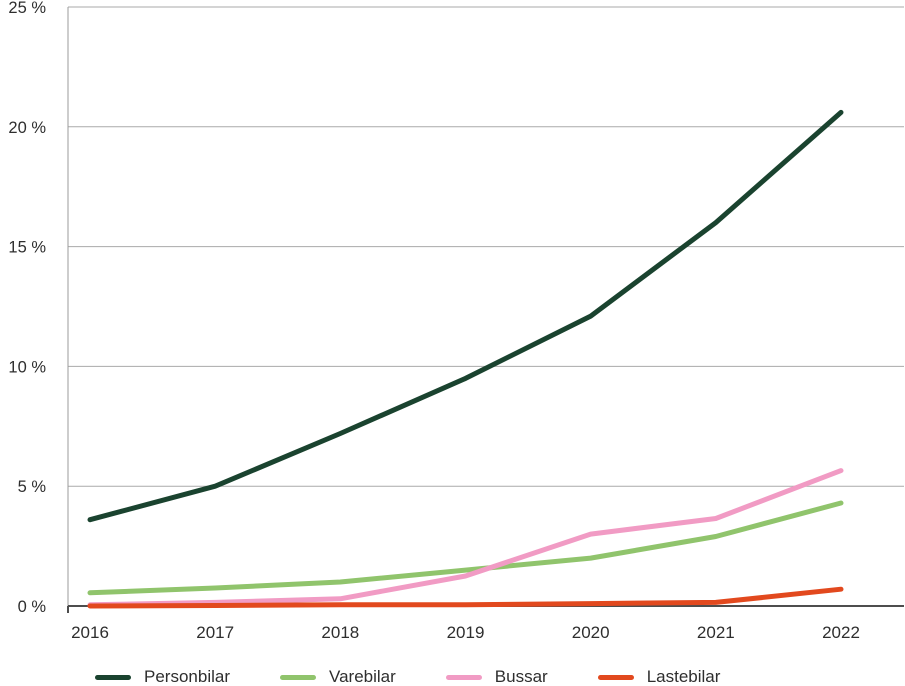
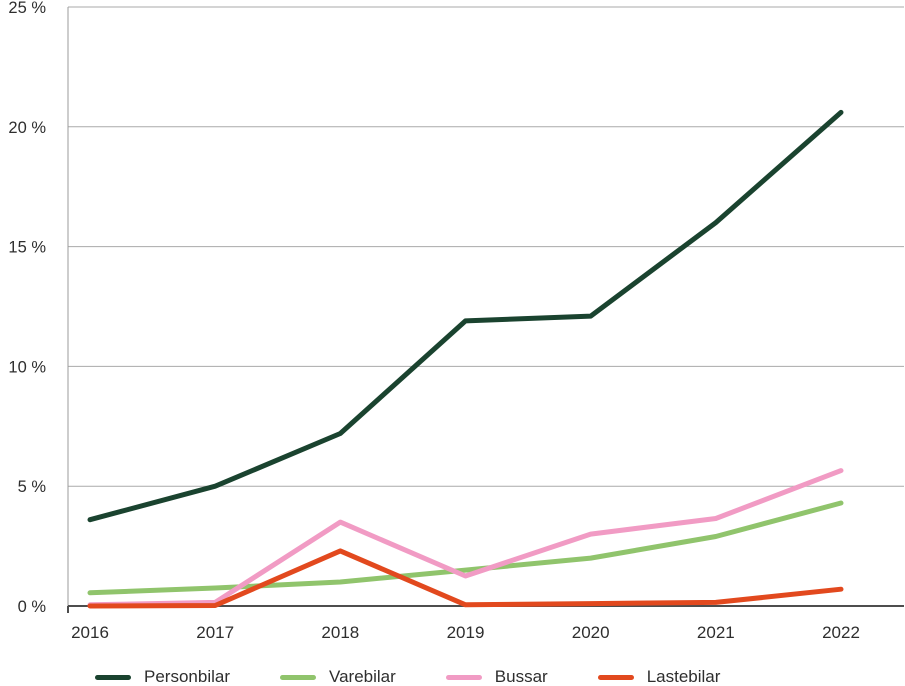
Bussar/2018: 0.3% -> 3.5%
Lastebilar/2018: 0.1% -> 2.3%
Personbilar/2019: 9.5% -> 11.9%
